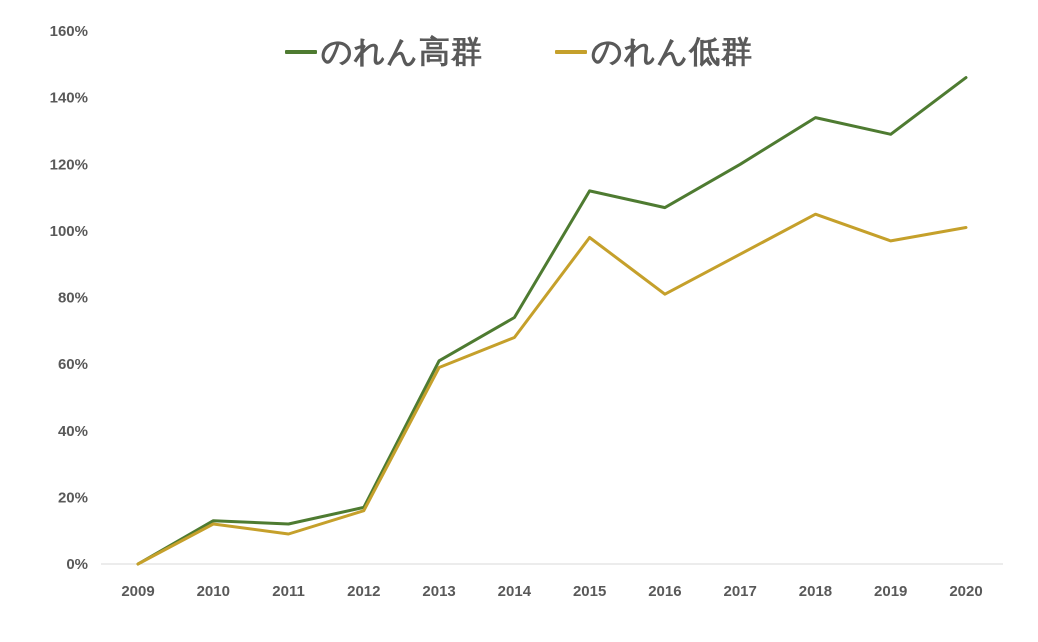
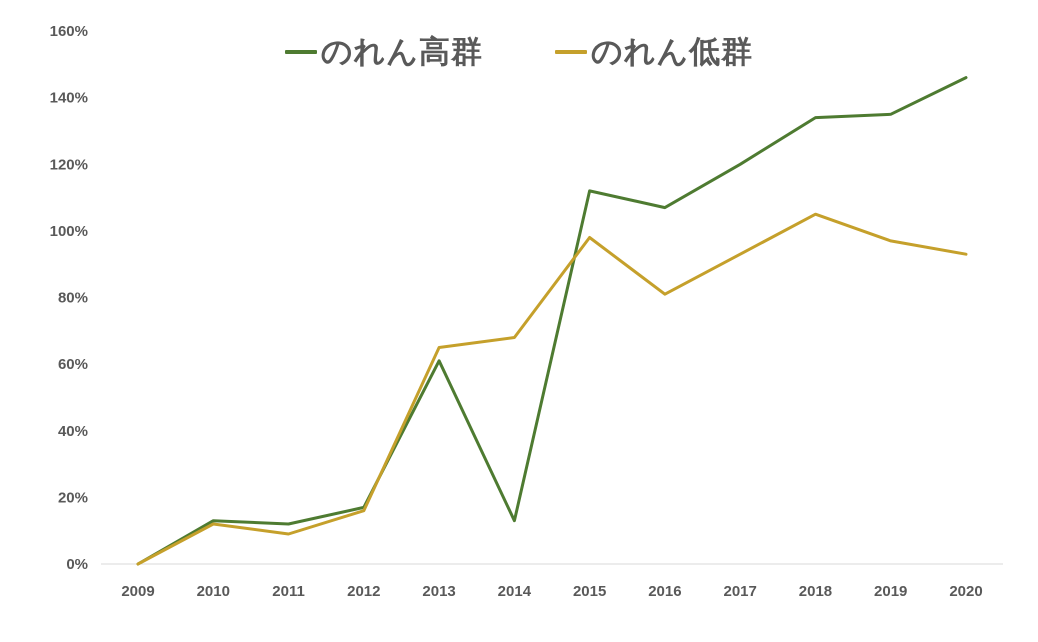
のれん低群/2013: 59% -> 65%
のれん高群/2014: 74% -> 13%
のれん高群/2019: 129% -> 135%
のれん低群/2020: 101% -> 93%
